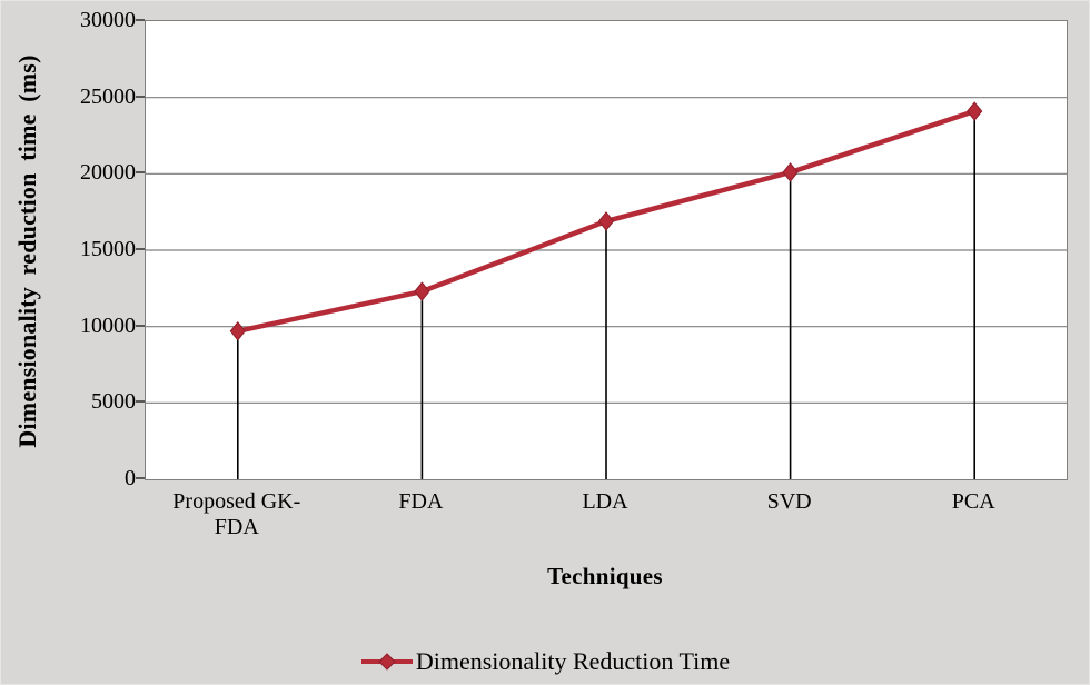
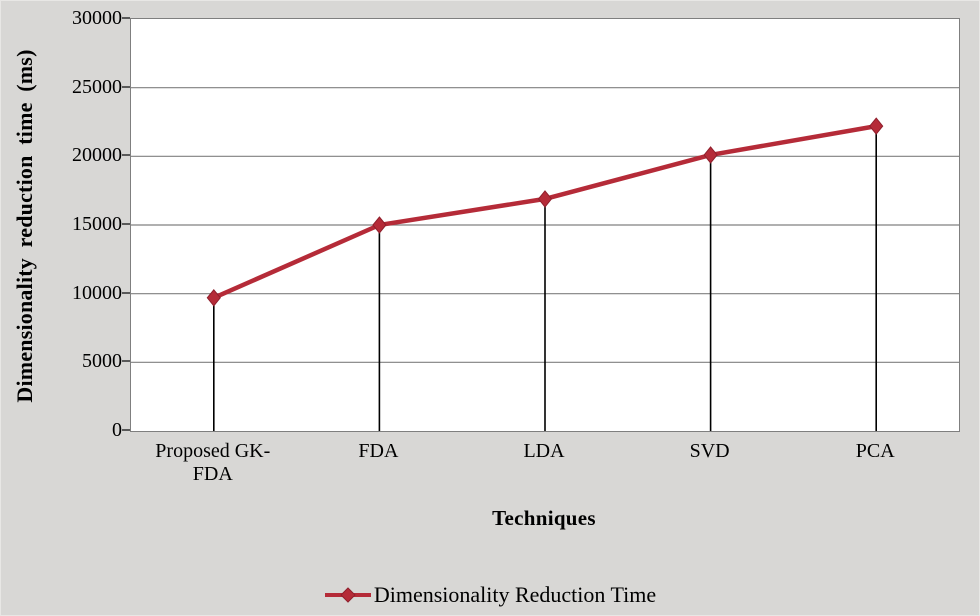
FDA: 12300 -> 15000
PCA: 24100 -> 22200
